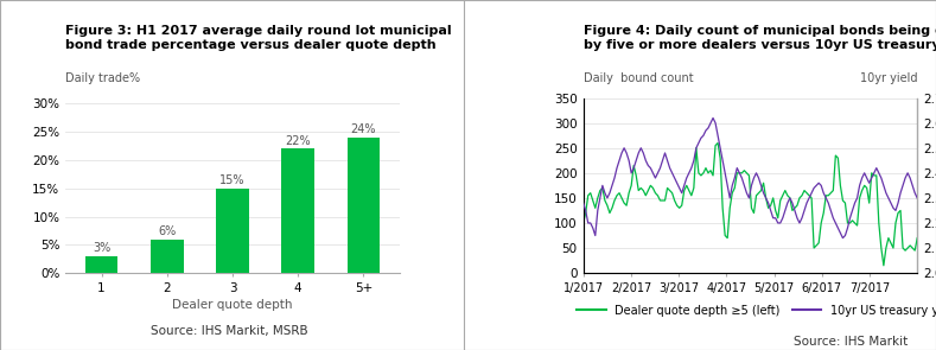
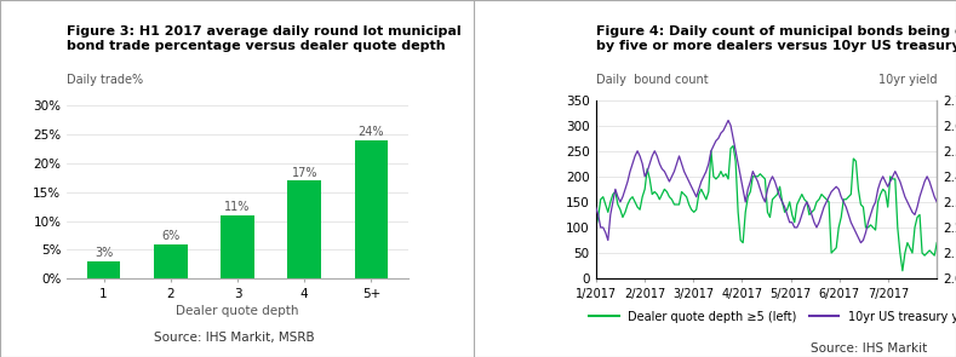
3: 15% -> 11%
4: 22% -> 17%
